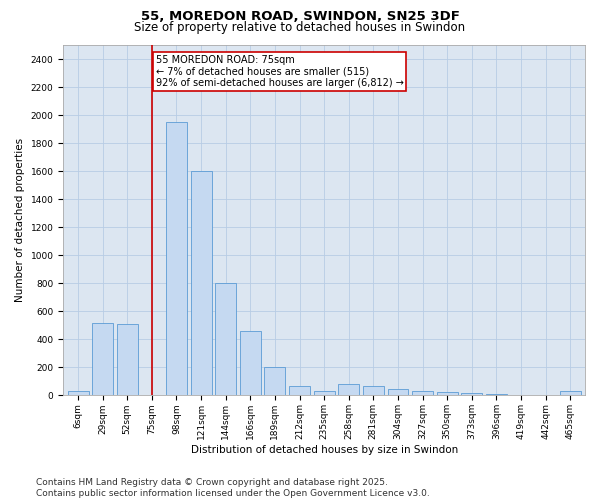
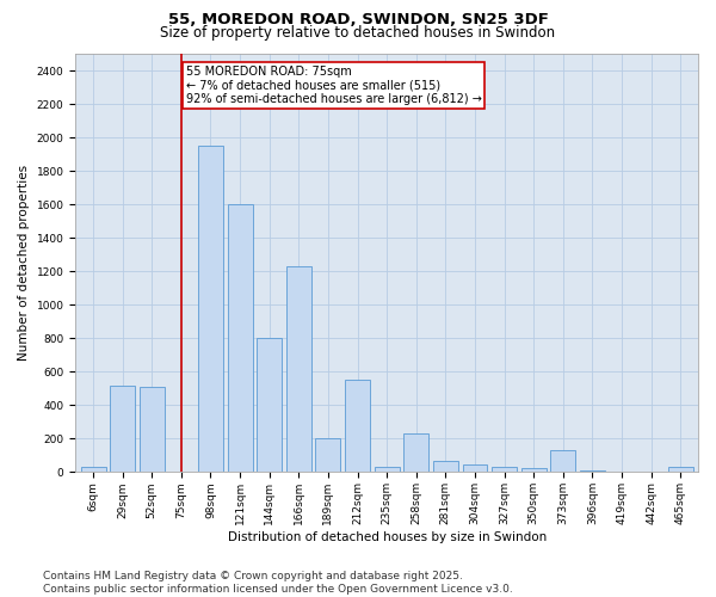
166sqm: 460 -> 1230
212sqm: 60 -> 550
258sqm: 80 -> 230
373sqm: 20 -> 130
